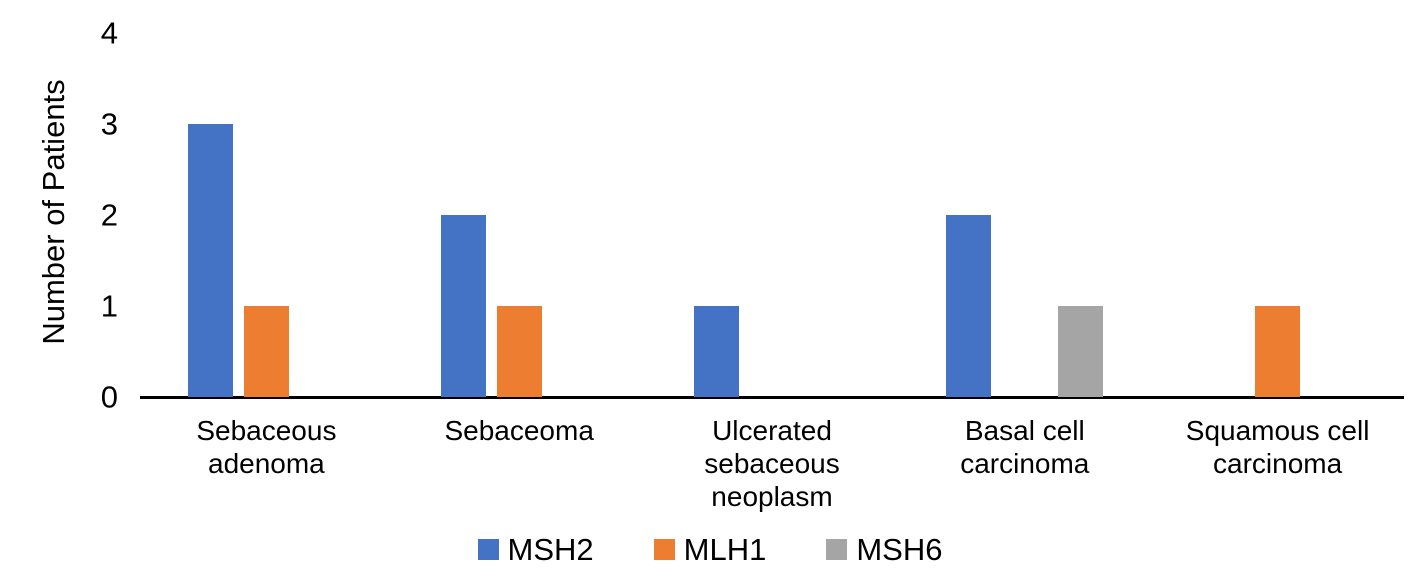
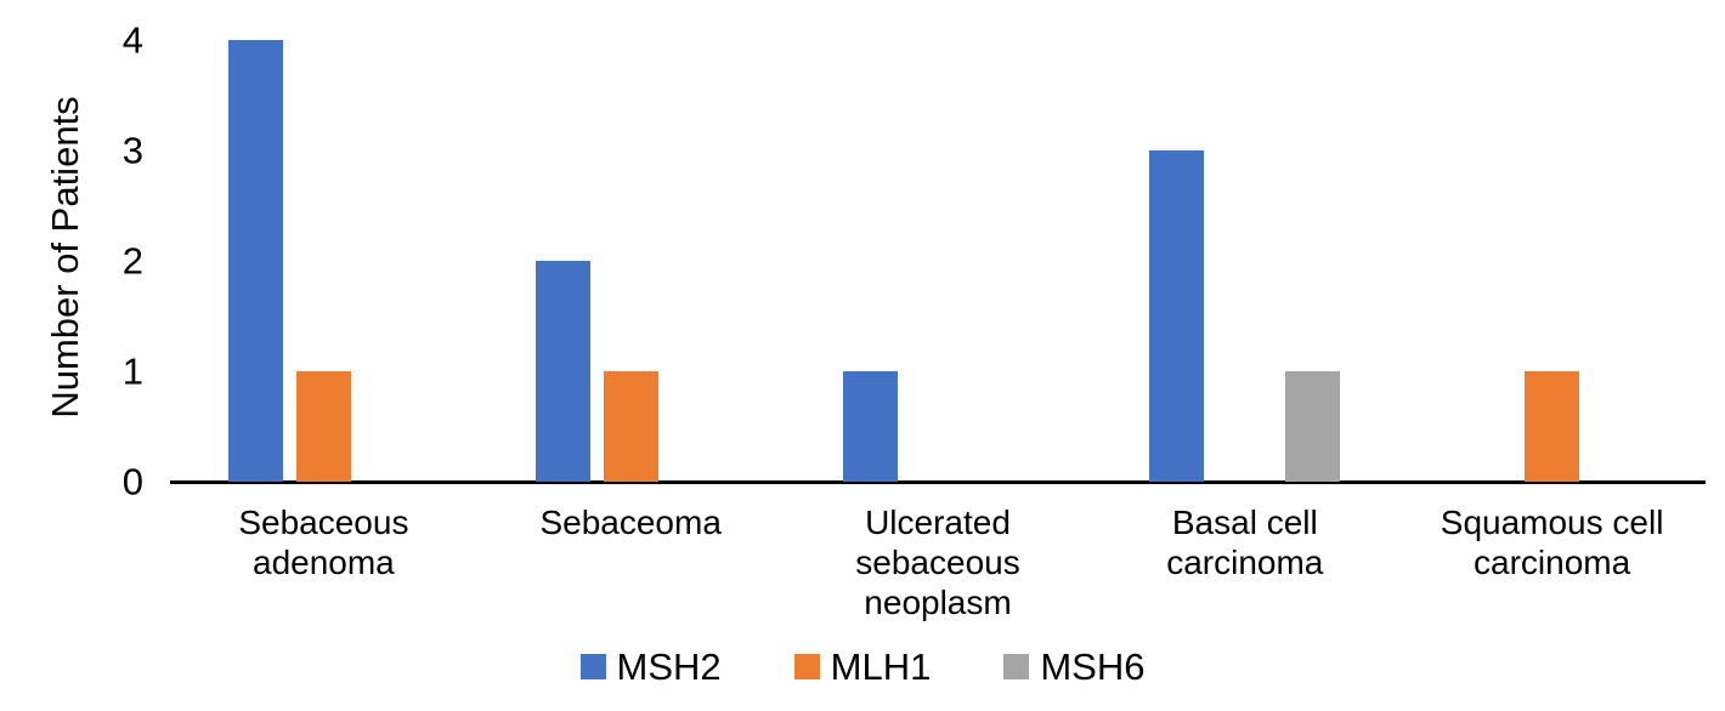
MSH2/Sebaceous adenoma: 3 -> 4
MSH2/Basal cell carcinoma: 2 -> 3
